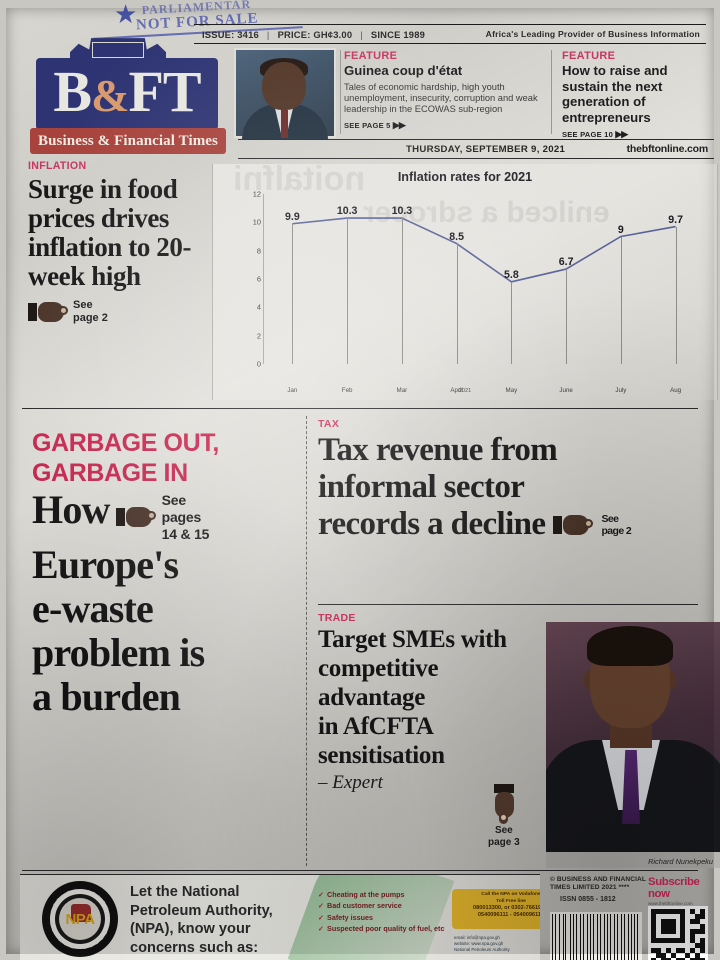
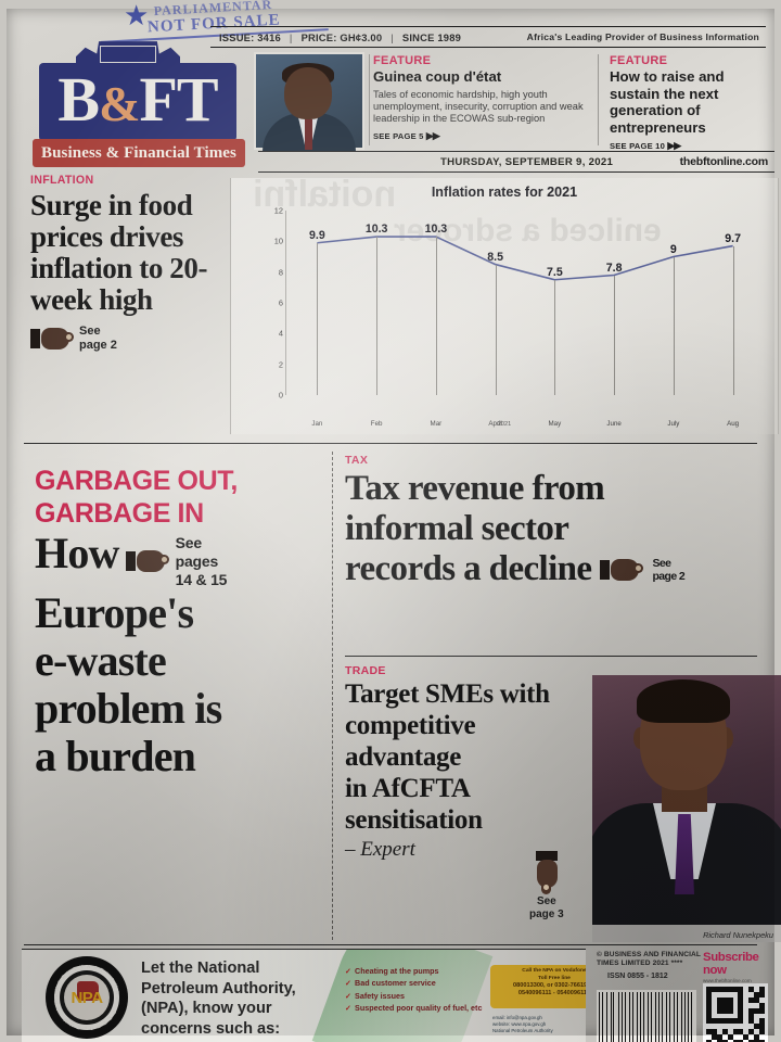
May: 5.8 -> 7.5
June: 6.7 -> 7.8
